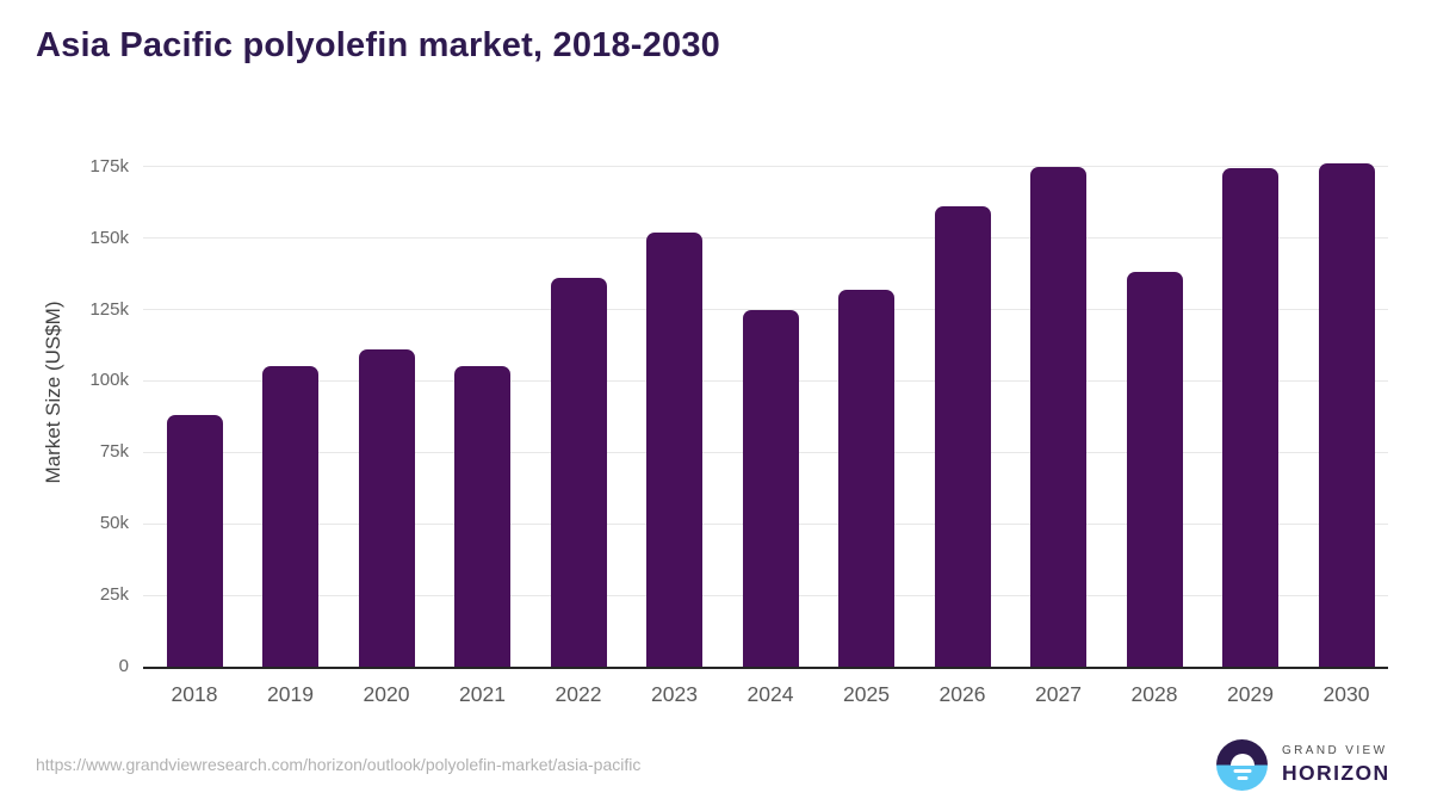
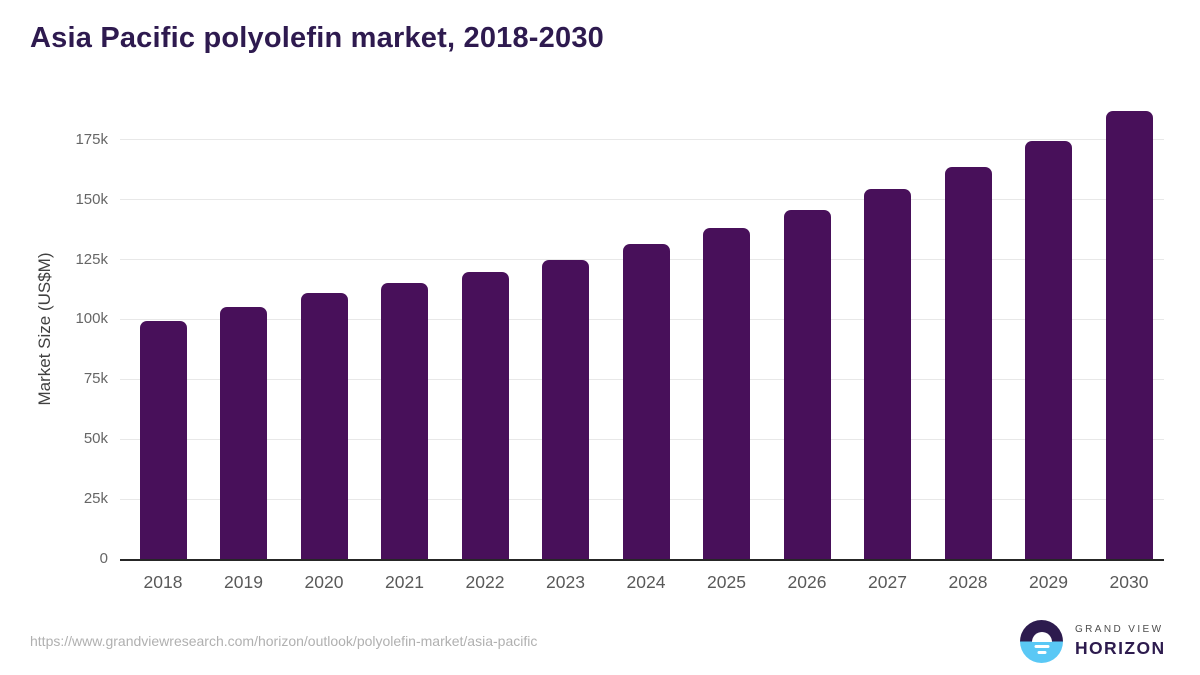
2018: 88k -> 100k
2021: 105k -> 115k
2022: 136k -> 120k
2023: 152k -> 125k
2024: 125k -> 131k
2025: 132k -> 138k
2026: 161k -> 146k
2027: 175k -> 154k
2028: 138k -> 164k
2030: 176k -> 187k
